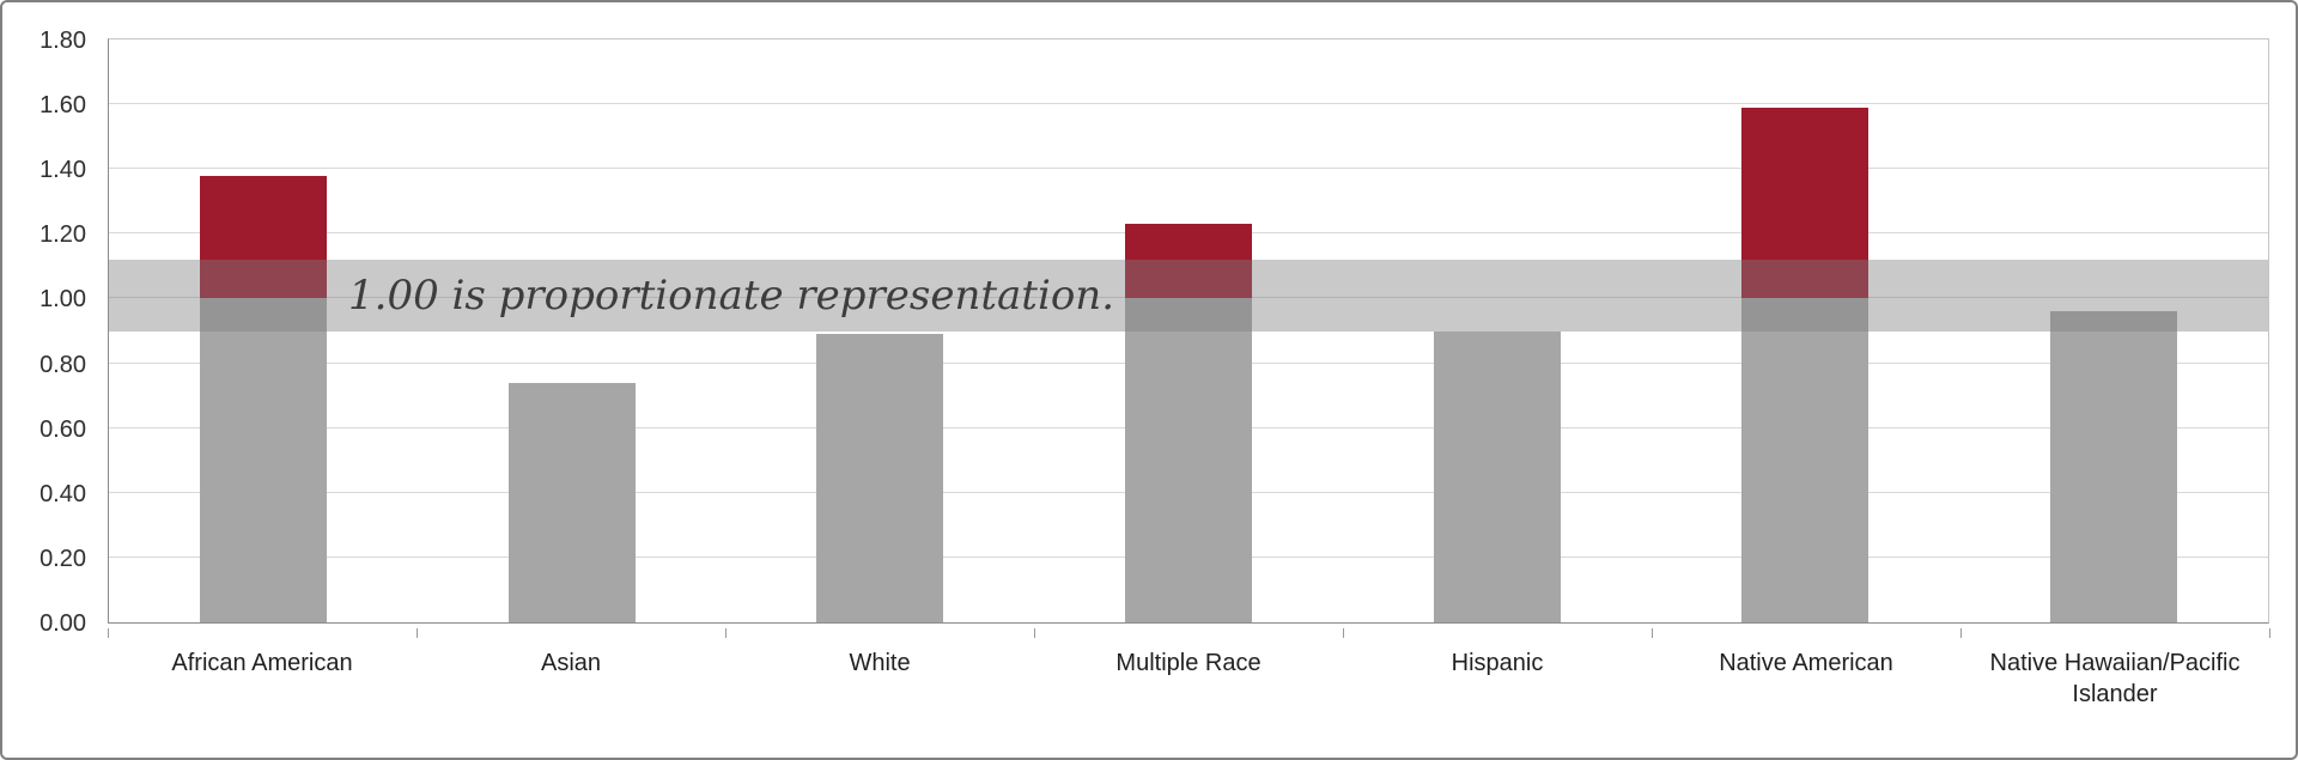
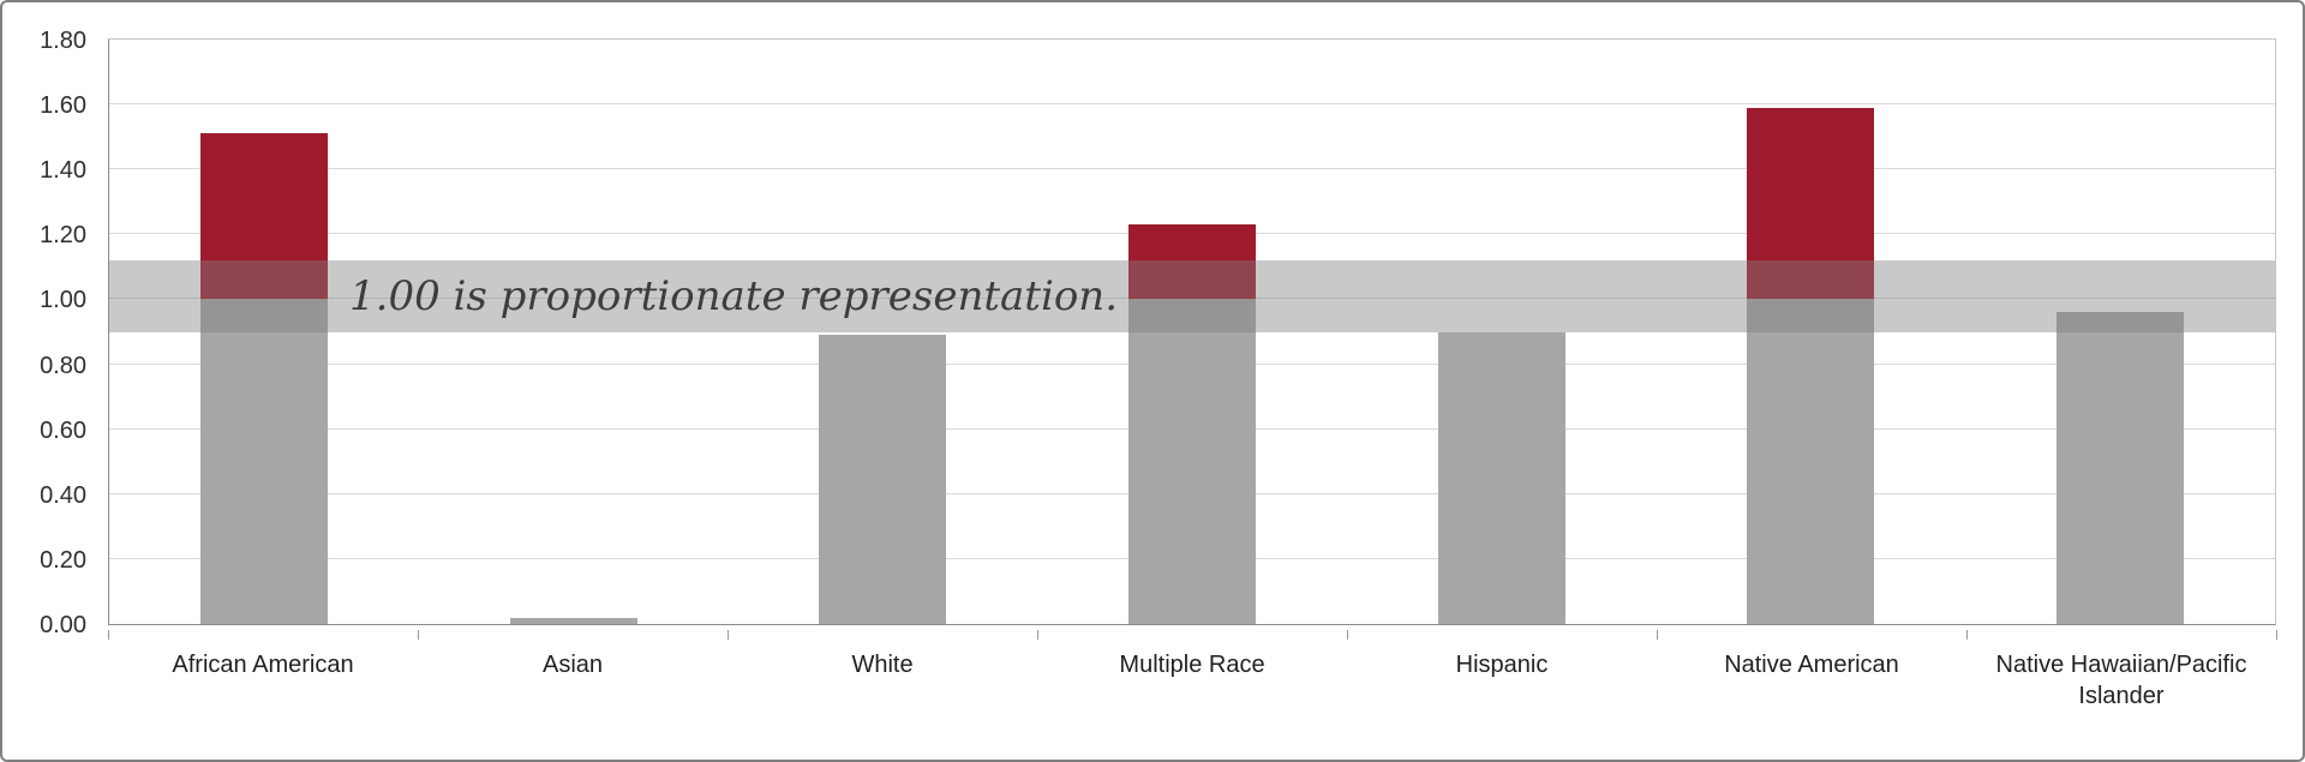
African American: 1.38 -> 1.51
Asian: 0.74 -> 0.02
